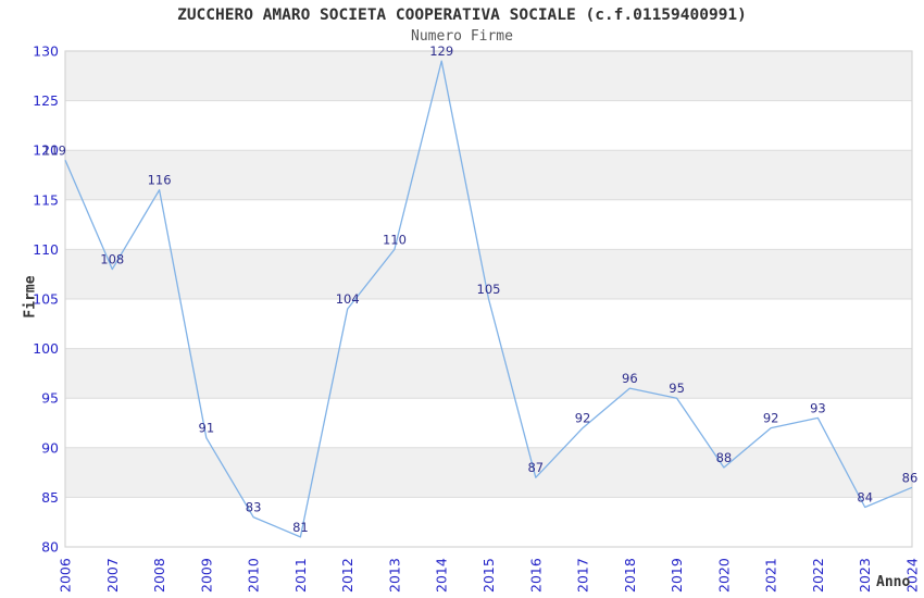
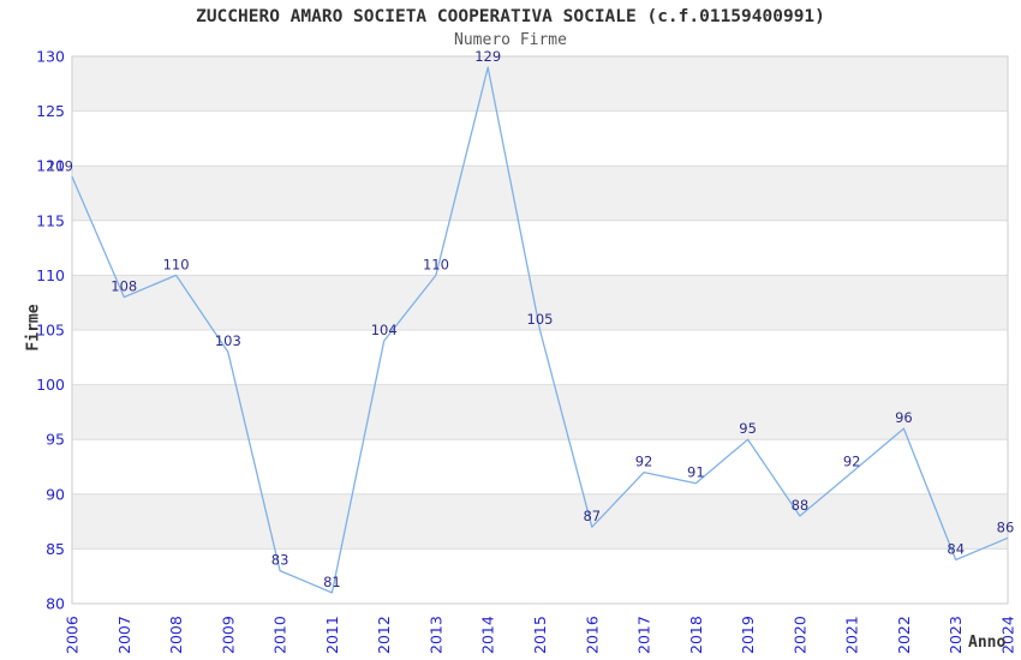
2008: 116 -> 110
2009: 91 -> 103
2018: 96 -> 91
2022: 93 -> 96
